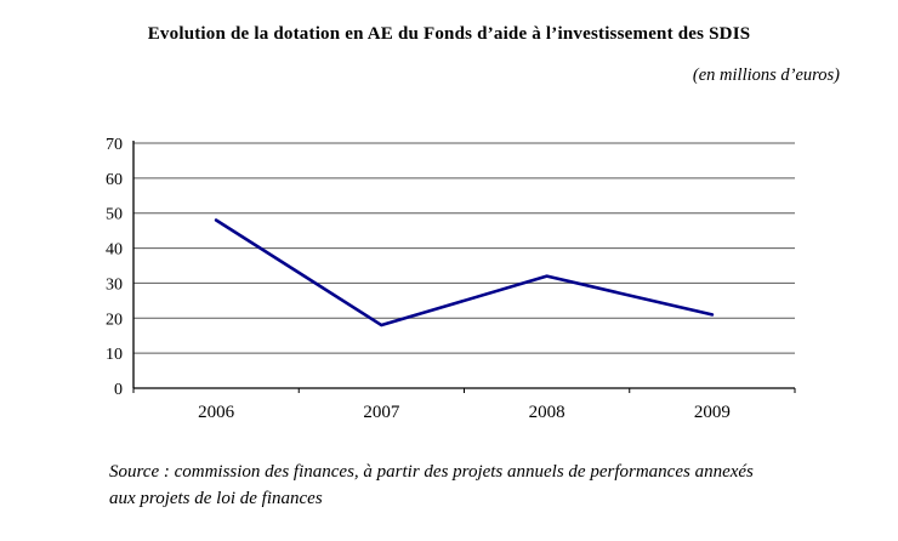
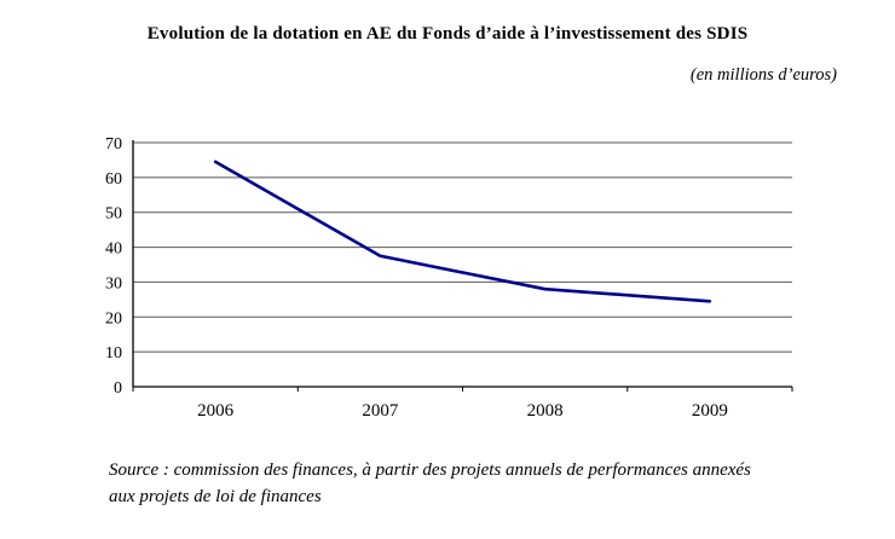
2006: 48 -> 64
2007: 18 -> 38
2008: 32 -> 28
2009: 21 -> 24
